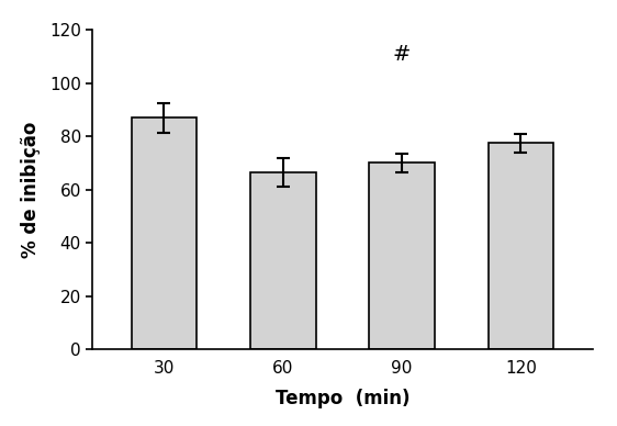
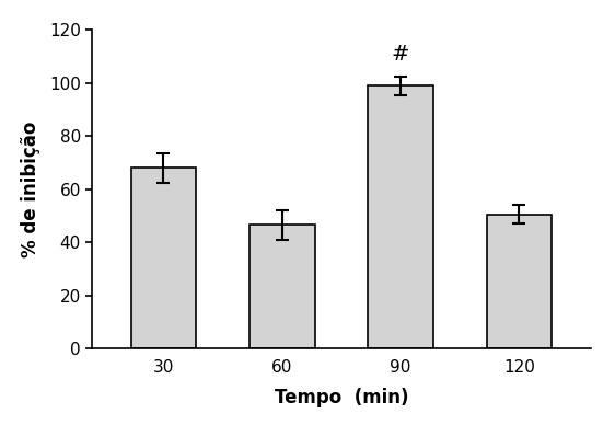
30: 87.0 -> 68.0
60: 66.5 -> 46.5
90: 70.0 -> 99.0
120: 77.5 -> 50.5
